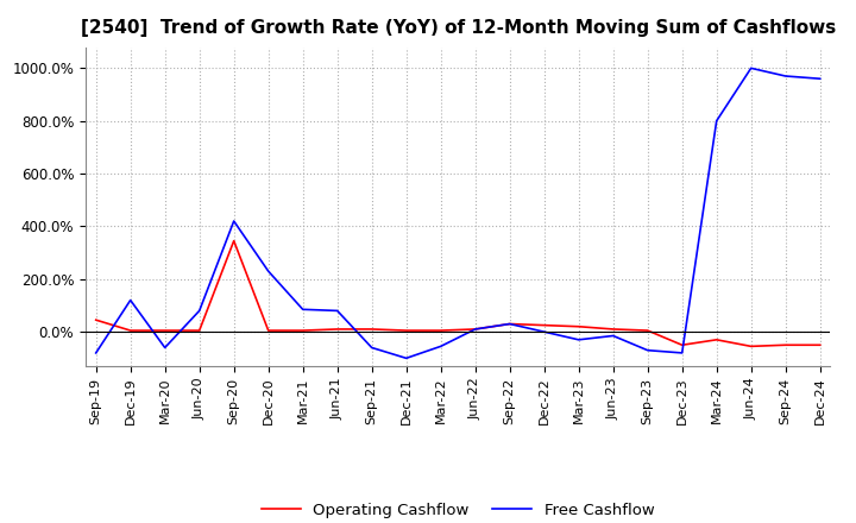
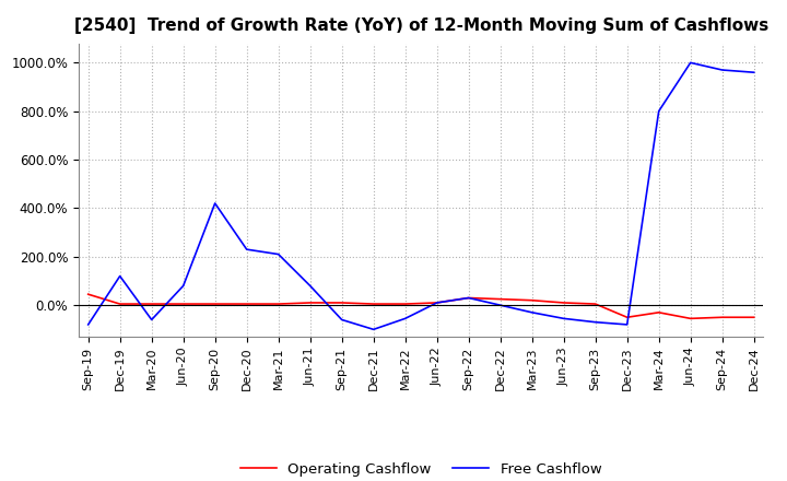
Operating Cashflow/Sep-20: 345% -> 5%
Free Cashflow/Mar-21: 85% -> 210%
Free Cashflow/Jun-23: -15% -> -55%
